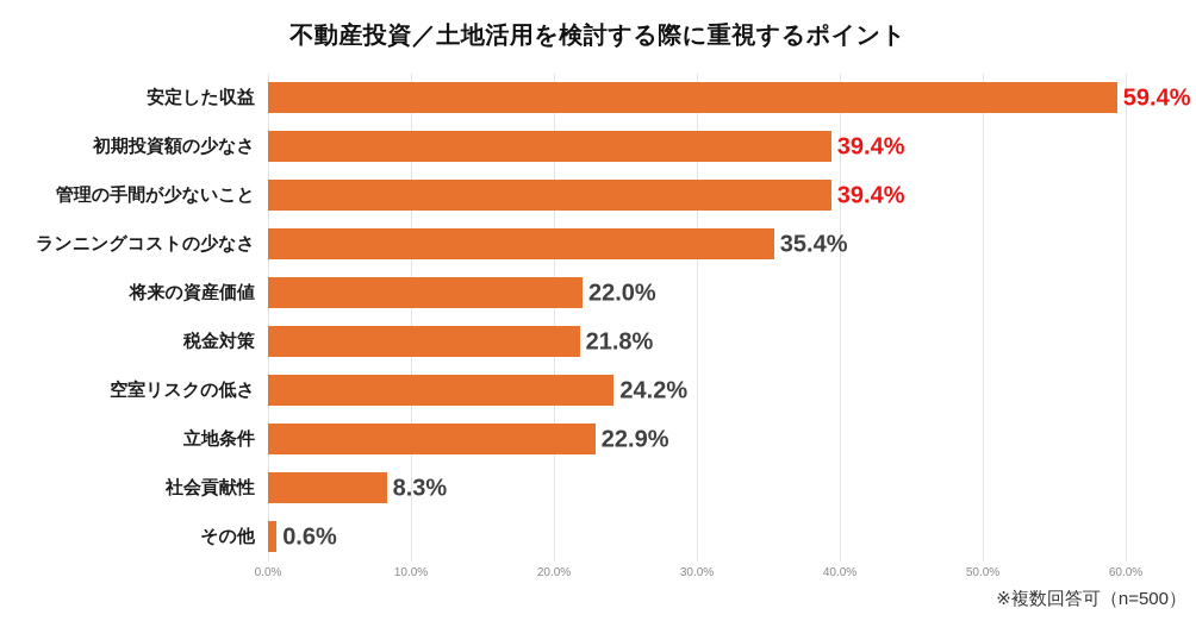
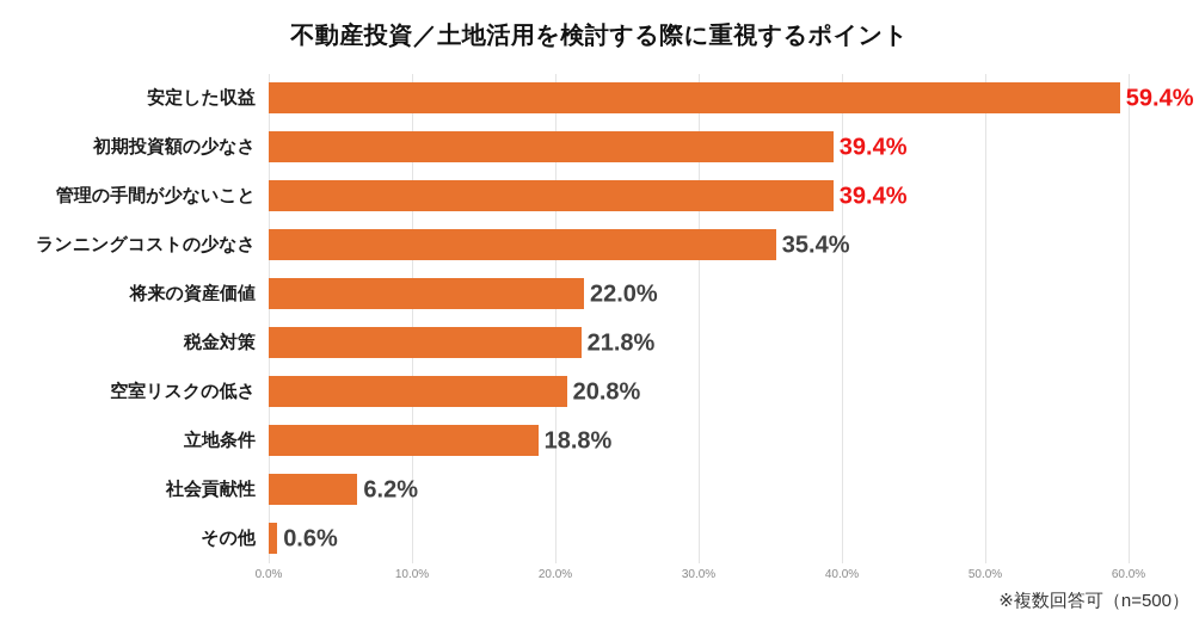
空室リスクの低さ: 24.2% -> 20.8%
立地条件: 22.9% -> 18.8%
社会貢献性: 8.3% -> 6.2%
